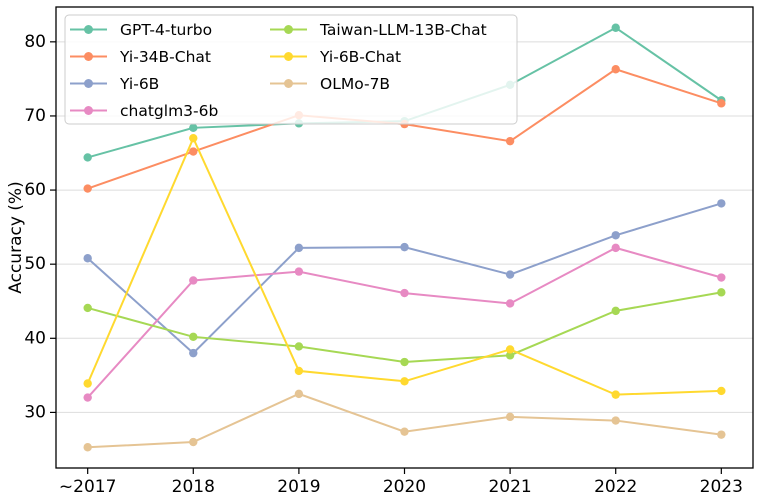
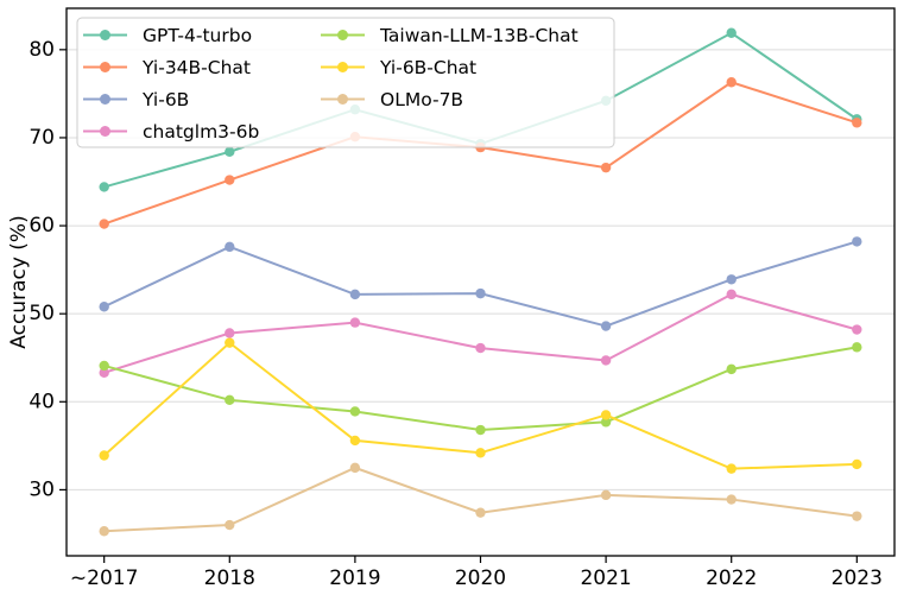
chatglm3-6b/~2017: 32 -> 43
Yi-6B/2018: 38 -> 58
Yi-6B-Chat/2018: 67 -> 47
GPT-4-turbo/2019: 69 -> 73
